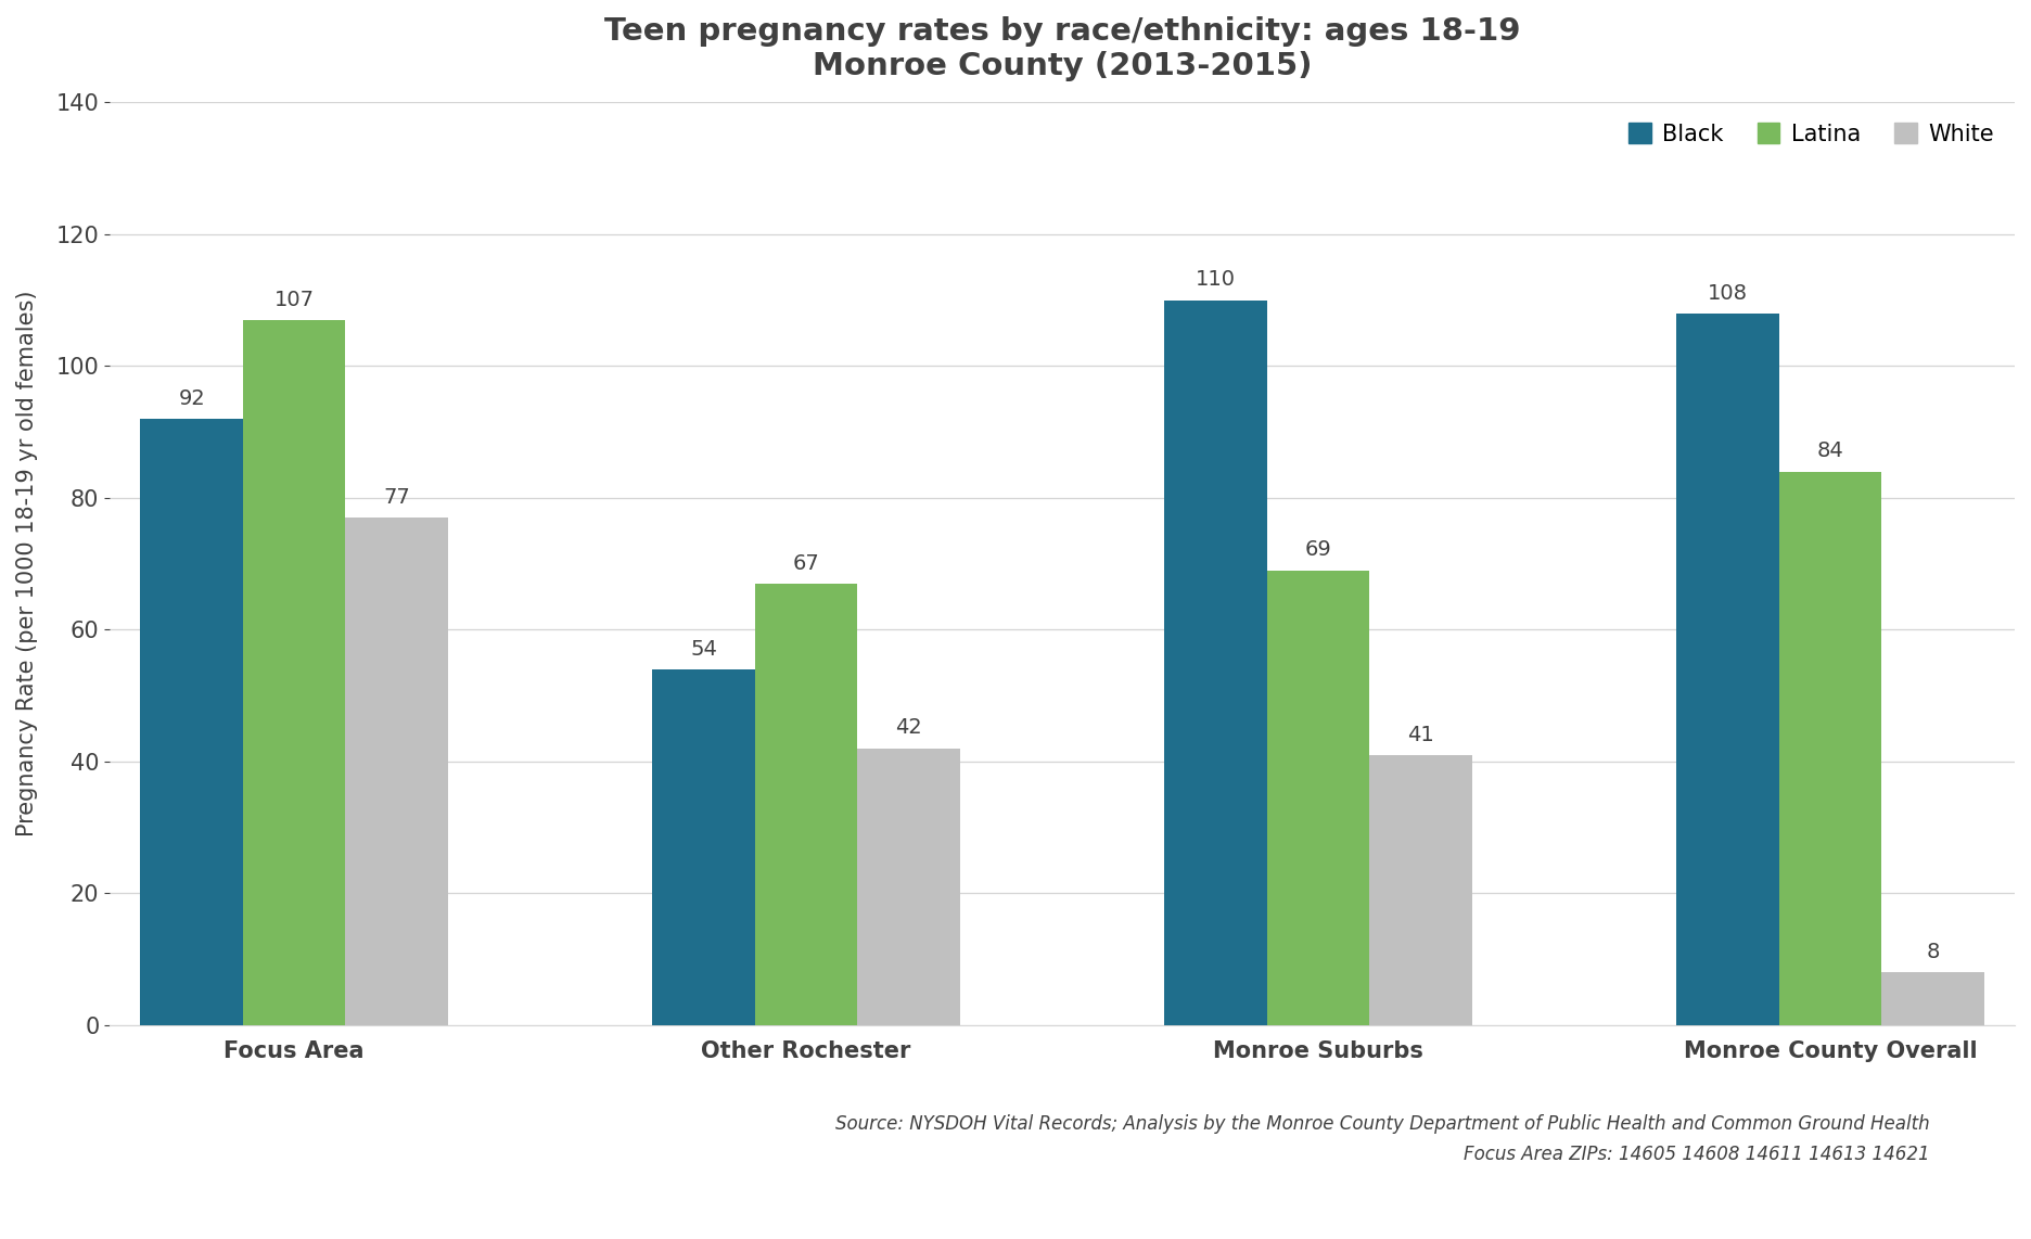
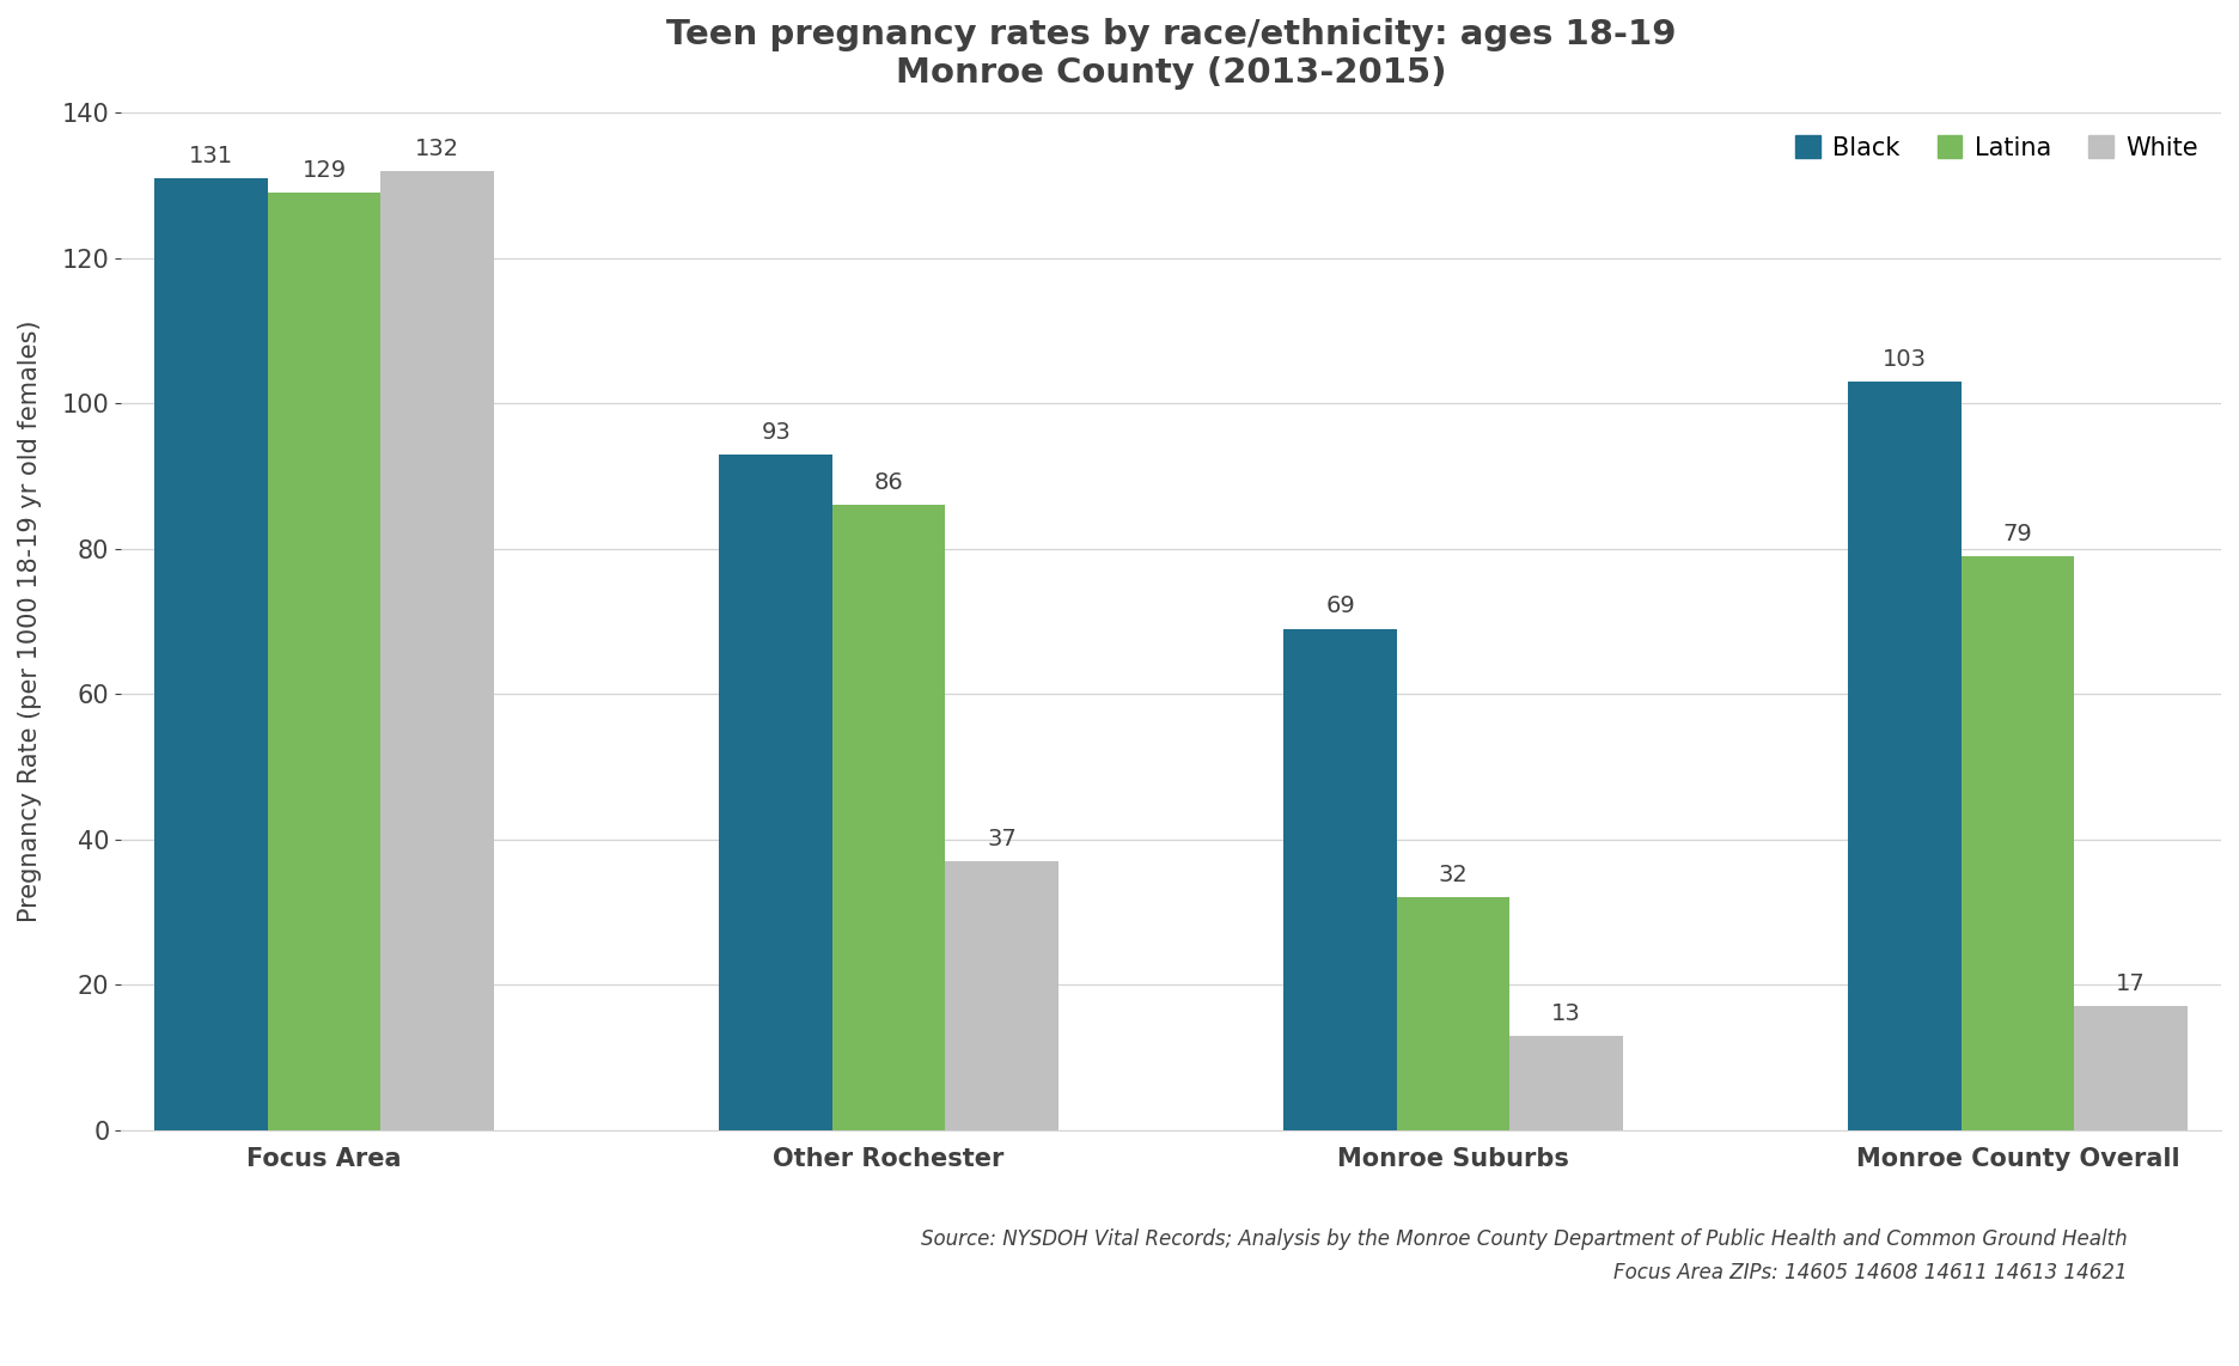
Black/Focus Area: 92 -> 131
Latina/Focus Area: 107 -> 129
White/Focus Area: 77 -> 132
Black/Other Rochester: 54 -> 93
Latina/Other Rochester: 67 -> 86
White/Other Rochester: 42 -> 37
Black/Monroe Suburbs: 110 -> 69
Latina/Monroe Suburbs: 69 -> 32
White/Monroe Suburbs: 41 -> 13
Black/Monroe County Overall: 108 -> 103
Latina/Monroe County Overall: 84 -> 79
White/Monroe County Overall: 8 -> 17
